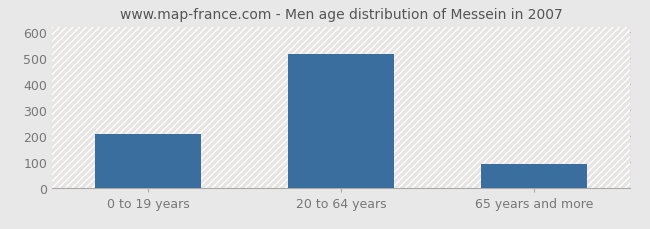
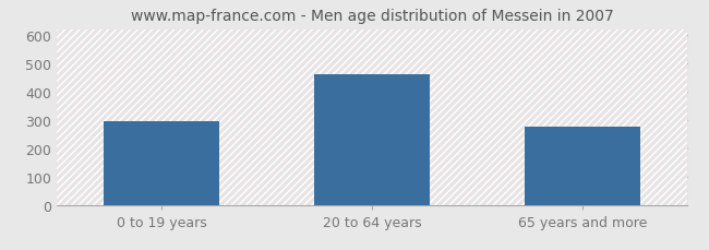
0 to 19 years: 207 -> 295
20 to 64 years: 513 -> 460
65 years and more: 89 -> 275
